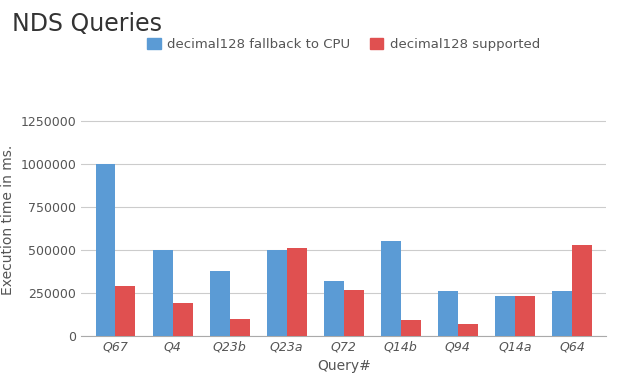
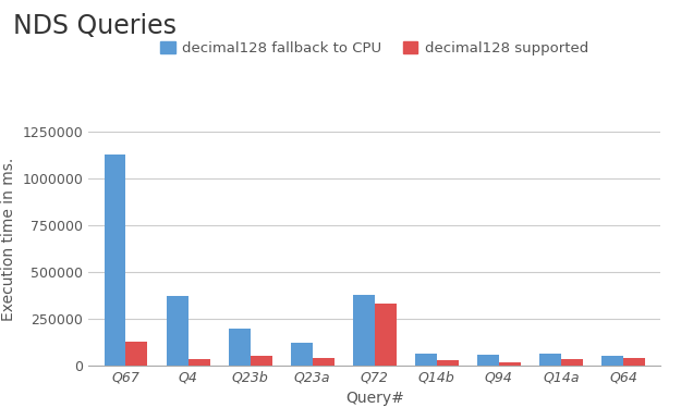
decimal128 fallback to CPU/Q67: 1000000 -> 1130000
decimal128 supported/Q67: 290000 -> 130000
decimal128 fallback to CPU/Q4: 500000 -> 370000
decimal128 supported/Q4: 190000 -> 40000
decimal128 fallback to CPU/Q23b: 380000 -> 200000
decimal128 supported/Q23b: 100000 -> 50000
decimal128 fallback to CPU/Q23a: 500000 -> 120000
decimal128 supported/Q23a: 510000 -> 40000
decimal128 fallback to CPU/Q72: 320000 -> 380000
decimal128 supported/Q72: 270000 -> 330000
decimal128 fallback to CPU/Q14b: 550000 -> 60000
decimal128 supported/Q14b: 90000 -> 30000
decimal128 fallback to CPU/Q94: 260000 -> 60000
decimal128 supported/Q94: 70000 -> 20000
decimal128 fallback to CPU/Q14a: 230000 -> 60000
decimal128 supported/Q14a: 230000 -> 30000
decimal128 fallback to CPU/Q64: 260000 -> 50000
decimal128 supported/Q64: 530000 -> 40000
